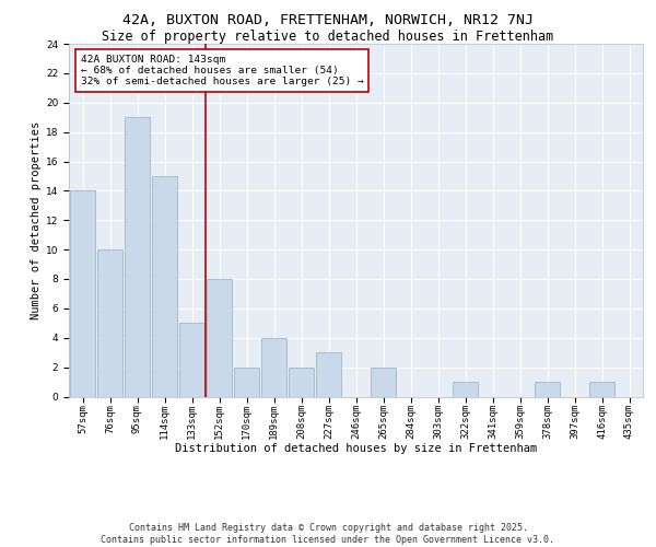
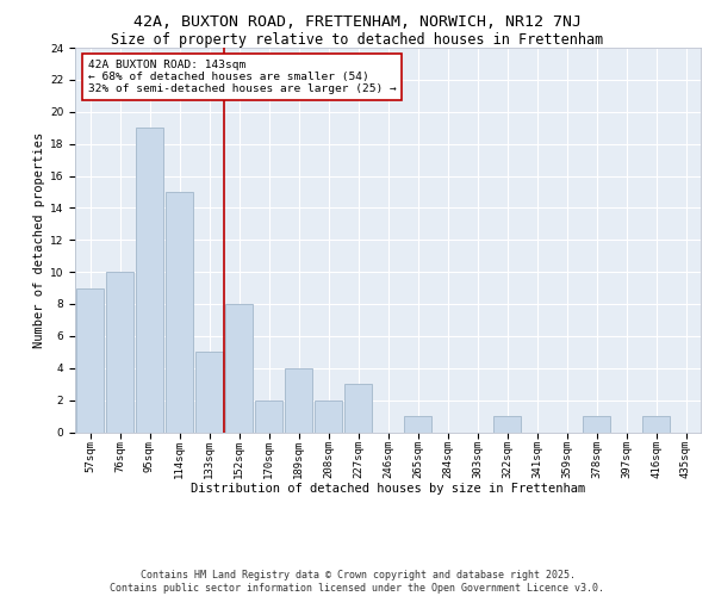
57sqm: 14 -> 9
265sqm: 2 -> 1
